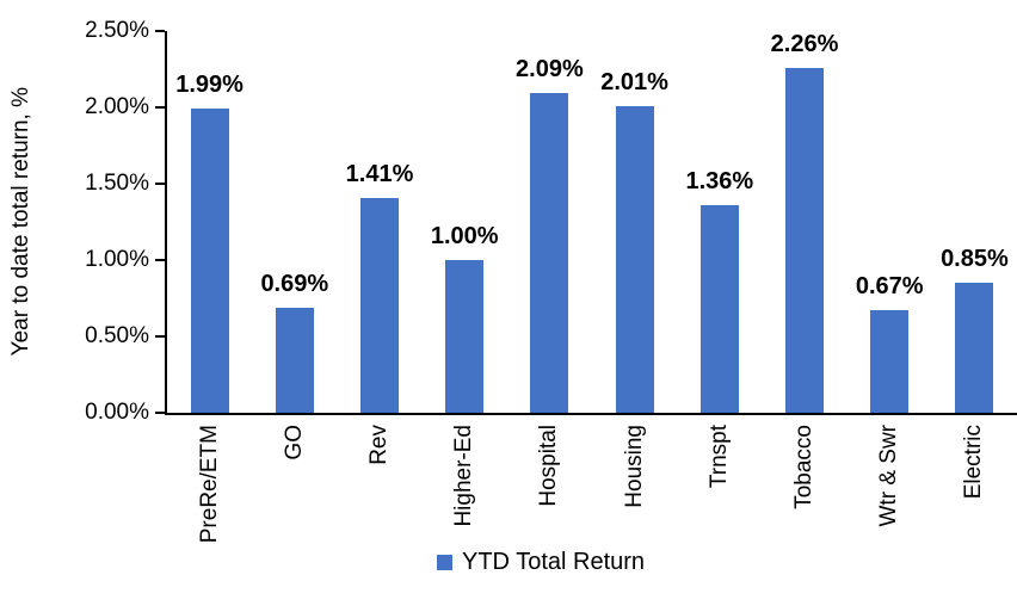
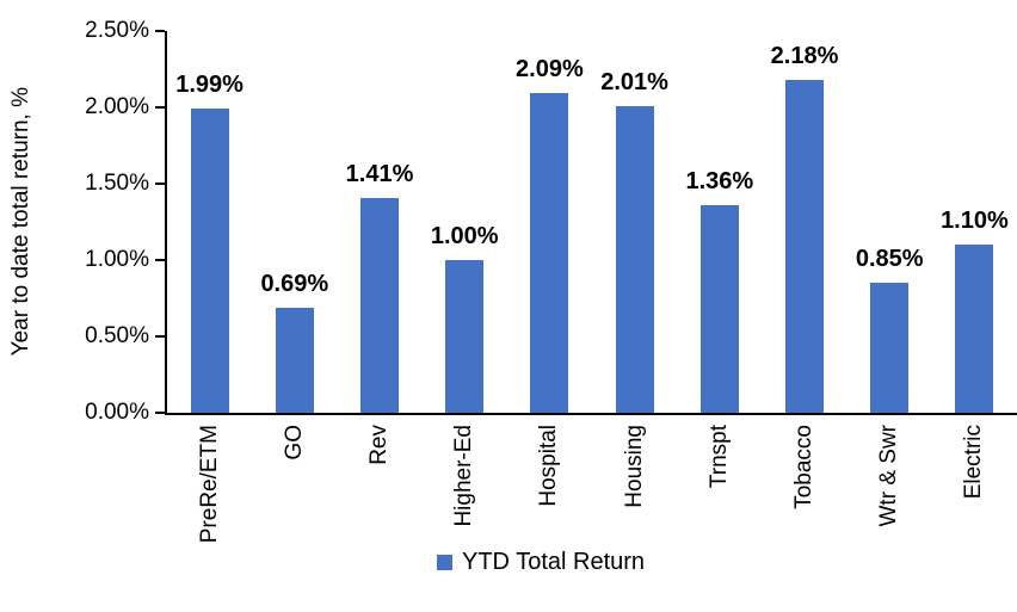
Tobacco: 2.26% -> 2.18%
Wtr & Swr: 0.67% -> 0.85%
Electric: 0.85% -> 1.10%
